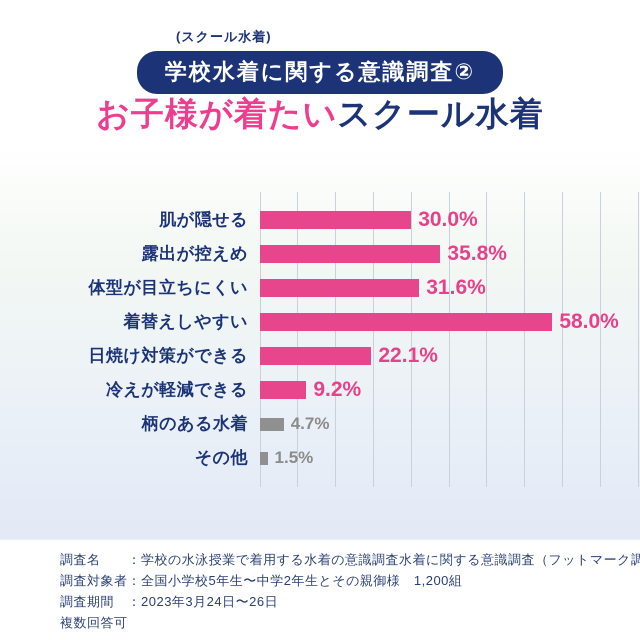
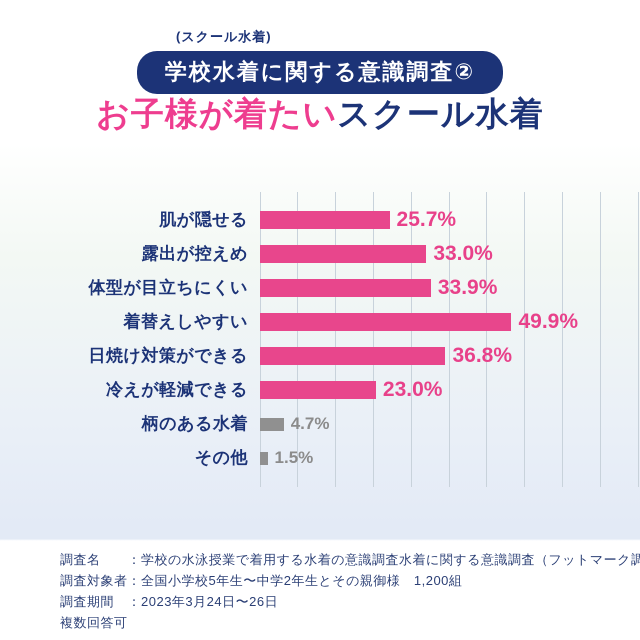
肌が隠せる: 30.0% -> 25.7%
露出が控えめ: 35.8% -> 33.0%
体型が目立ちにくい: 31.6% -> 33.9%
着替えしやすい: 58.0% -> 49.9%
日焼け対策ができる: 22.1% -> 36.8%
冷えが軽減できる: 9.2% -> 23.0%
